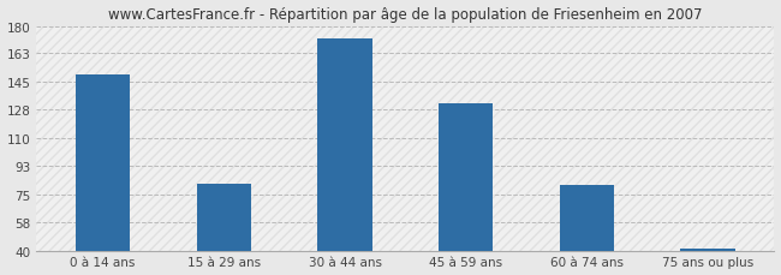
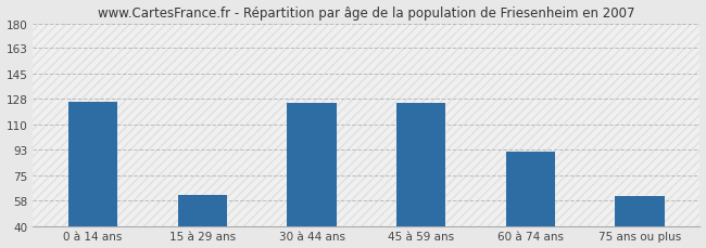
0 à 14 ans: 150 -> 126
15 à 29 ans: 82 -> 62
30 à 44 ans: 172 -> 125
45 à 59 ans: 132 -> 125
60 à 74 ans: 81 -> 92
75 ans ou plus: 42 -> 61
